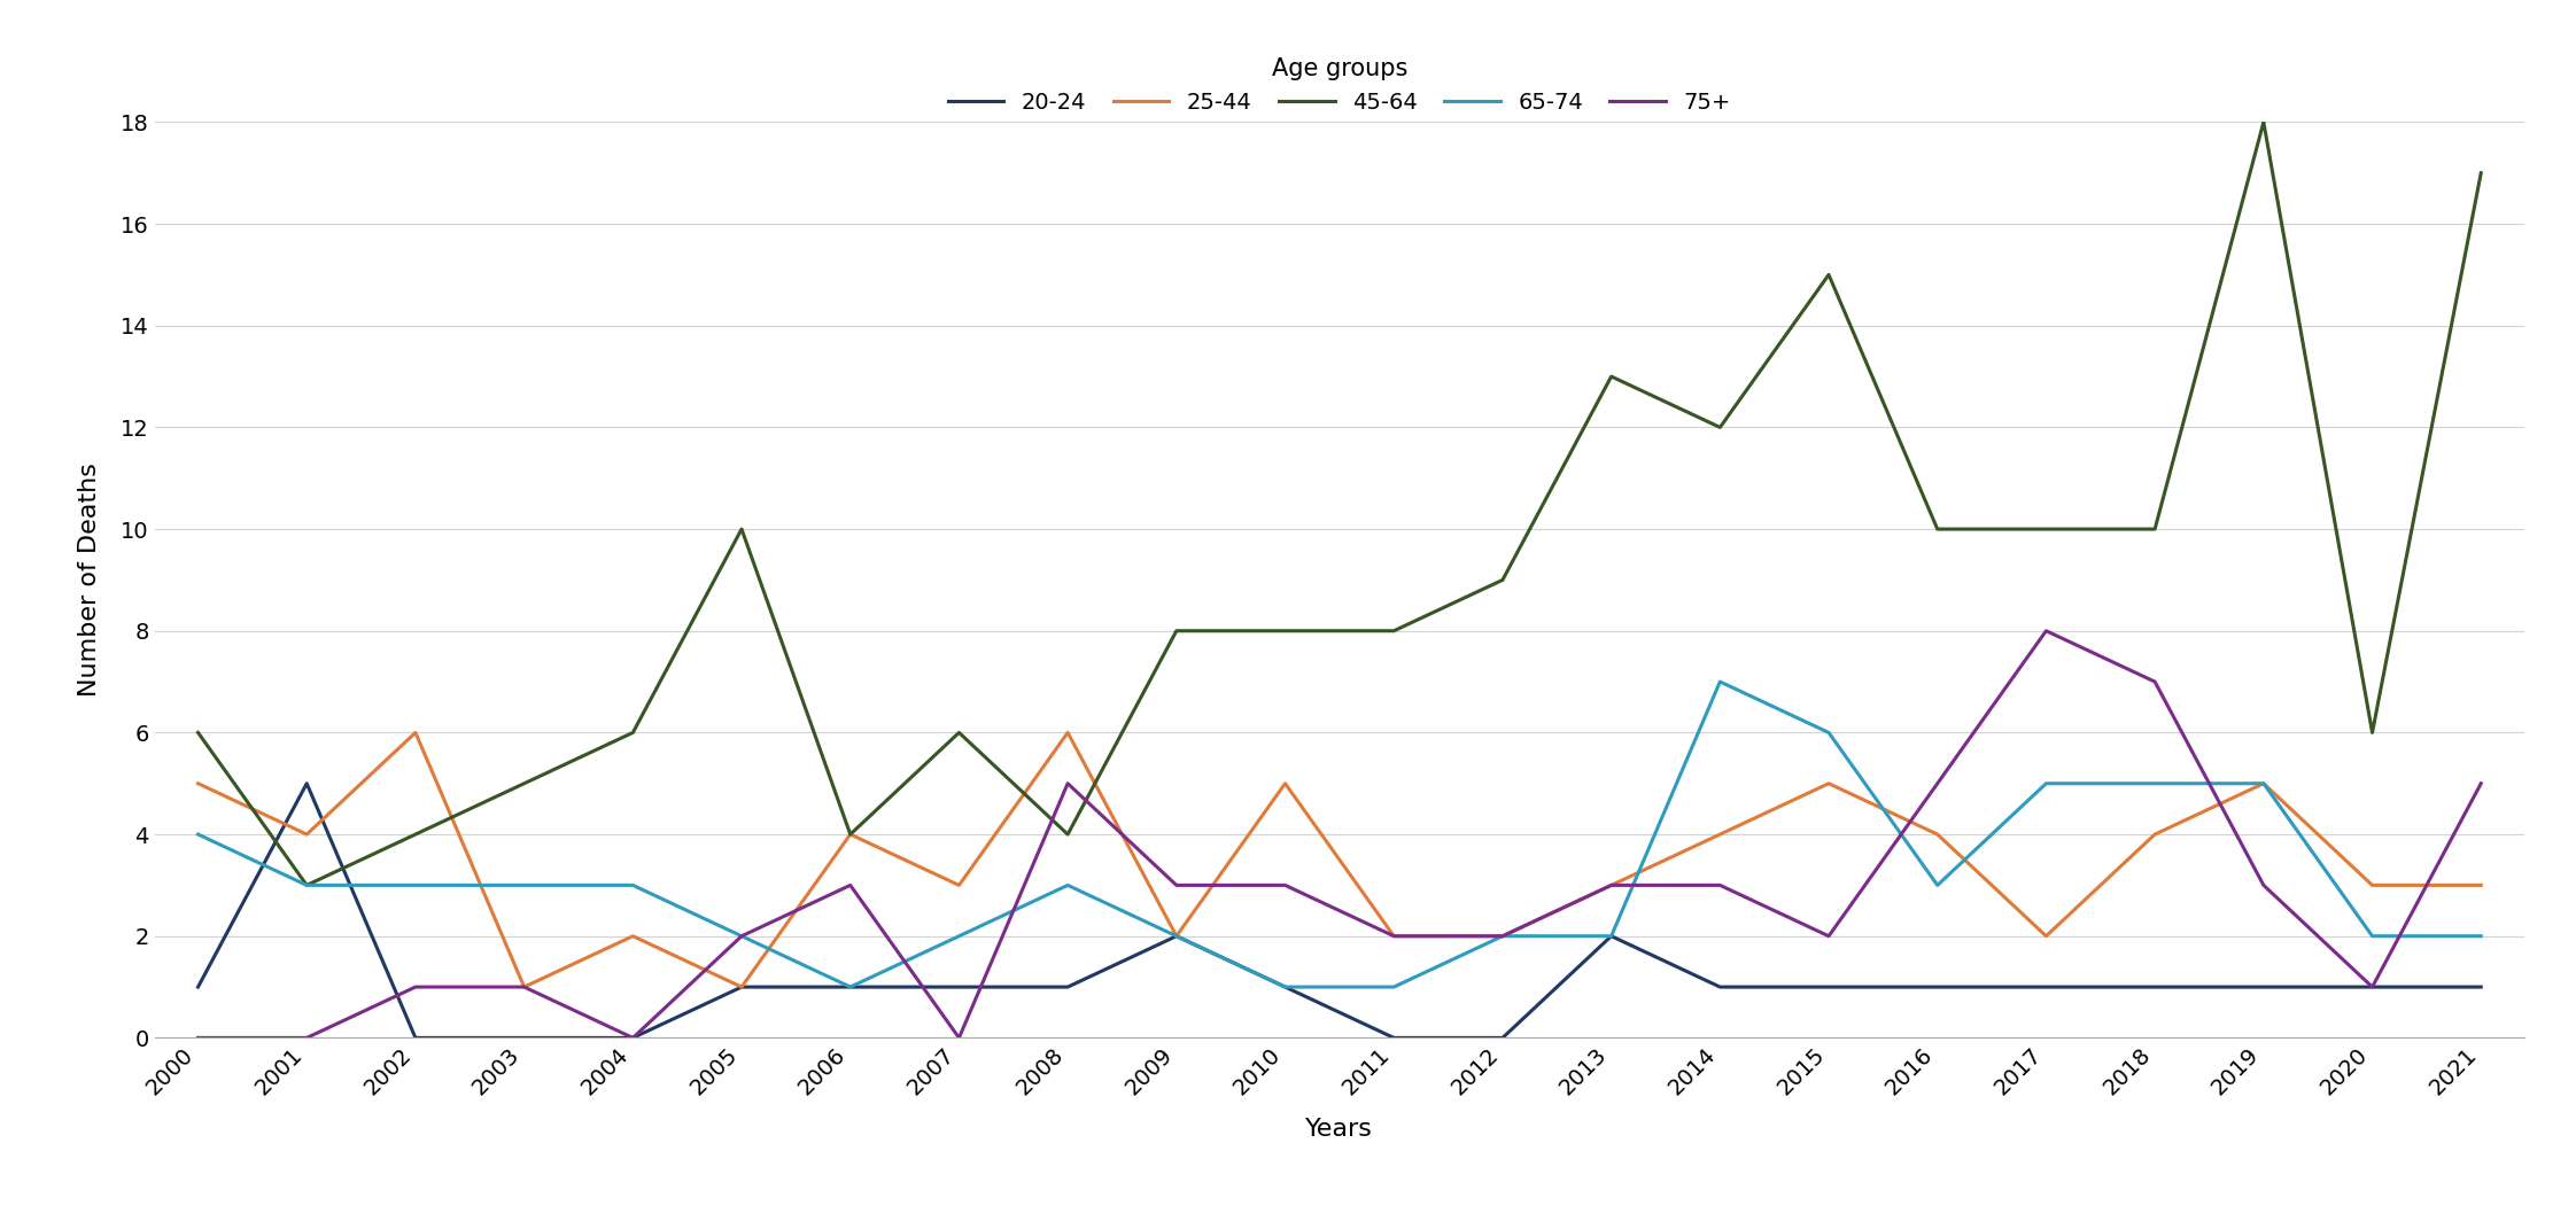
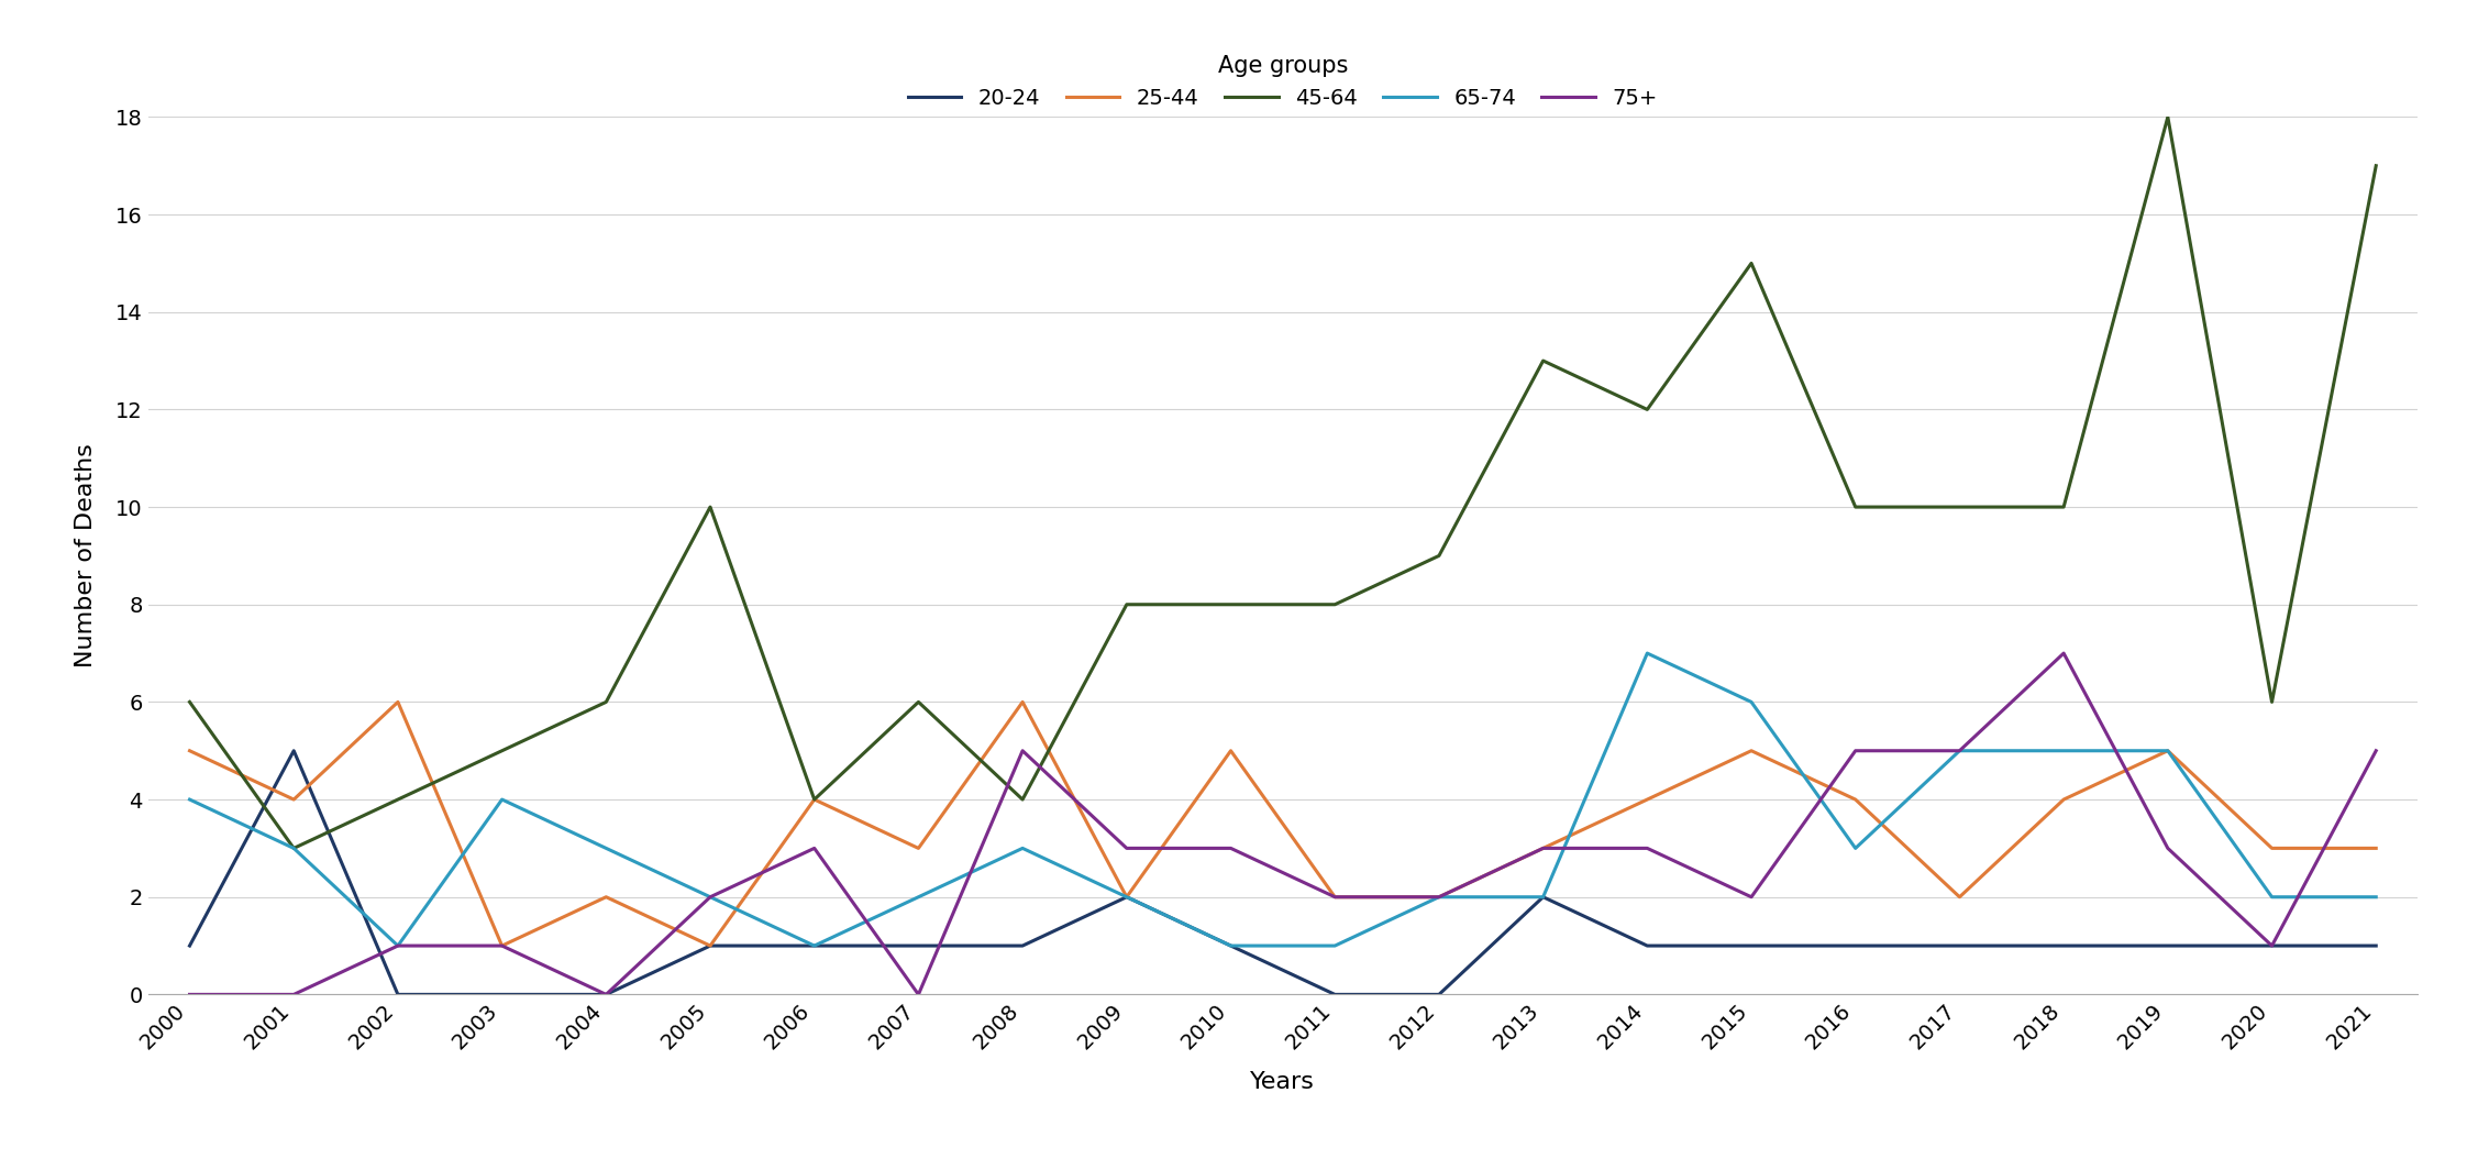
65-74/2002: 3 -> 1
65-74/2003: 3 -> 4
75+/2017: 8 -> 5
